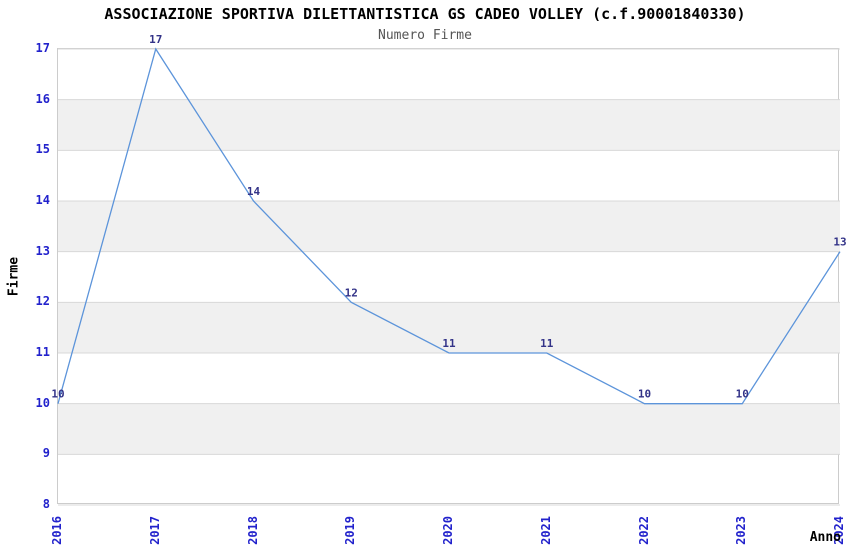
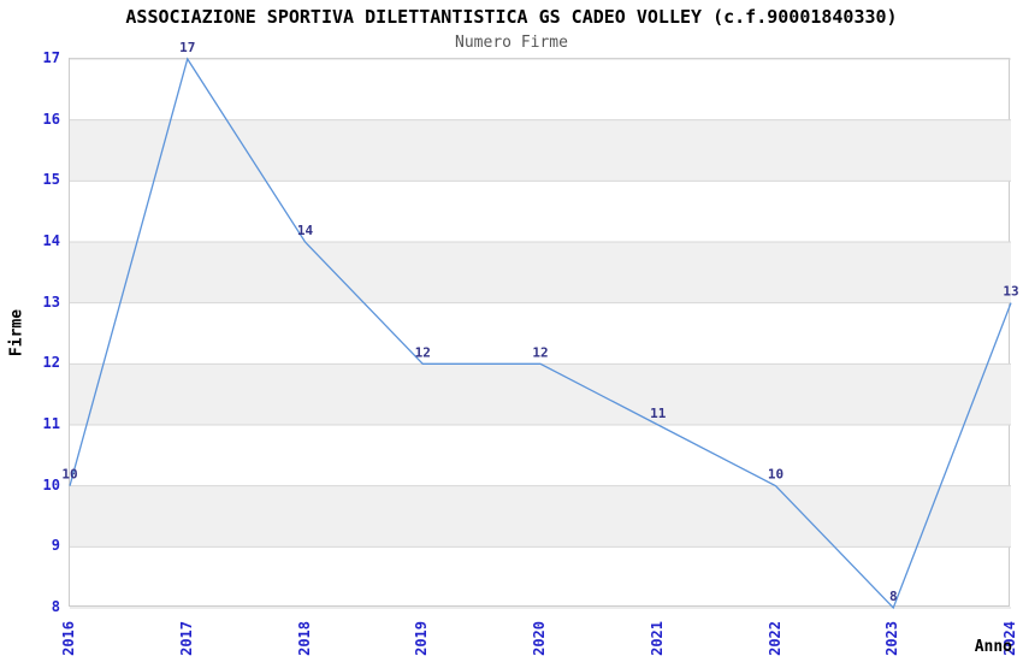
2020: 11 -> 12
2023: 10 -> 8
